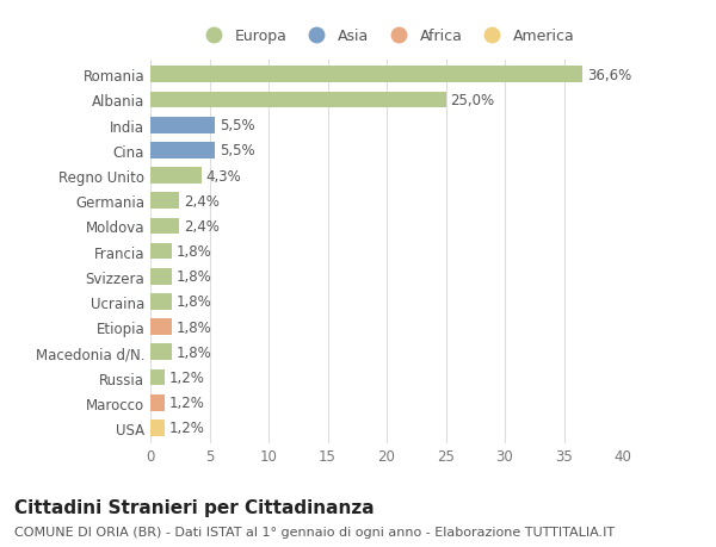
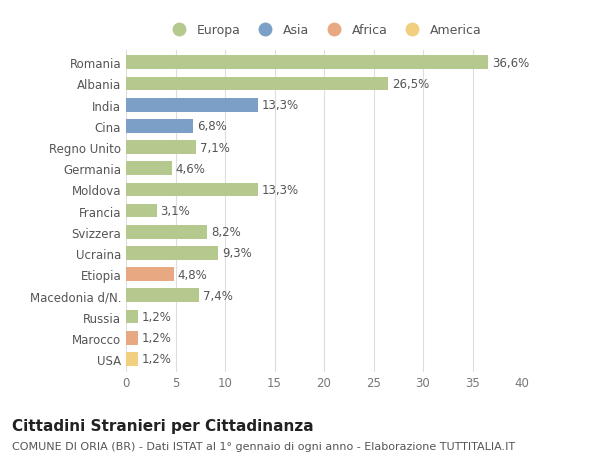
Albania: 25,0% -> 26,5%
India: 5,5% -> 13,3%
Cina: 5,5% -> 6,8%
Regno Unito: 4,3% -> 7,1%
Germania: 2,4% -> 4,6%
Moldova: 2,4% -> 13,3%
Francia: 1,8% -> 3,1%
Svizzera: 1,8% -> 8,2%
Ucraina: 1,8% -> 9,3%
Etiopia: 1,8% -> 4,8%
Macedonia d/N.: 1,8% -> 7,4%
